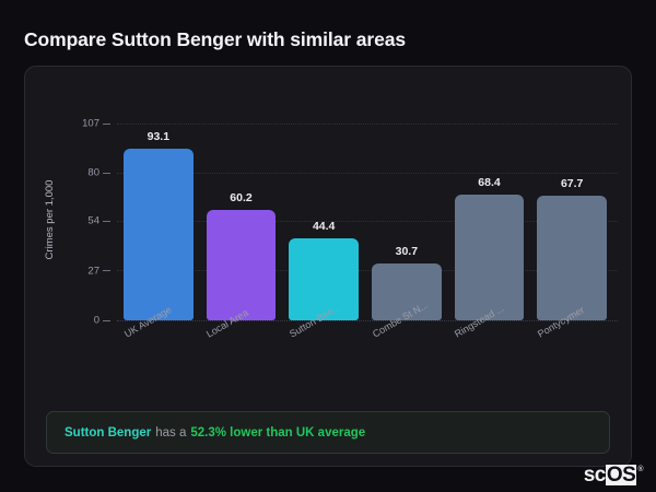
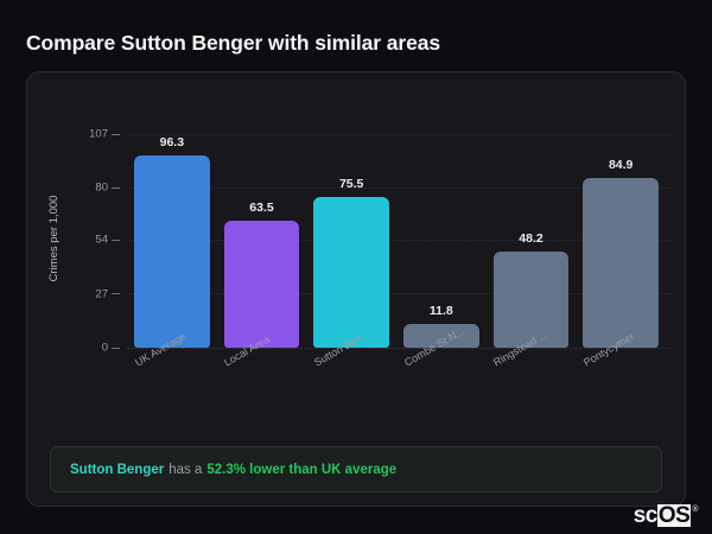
UK Average: 93.1 -> 96.3
Local Area: 60.2 -> 63.5
Sutton Ben...: 44.4 -> 75.5
Combe St N...: 30.7 -> 11.8
Ringstead ...: 68.4 -> 48.2
Pontycymer: 67.7 -> 84.9
